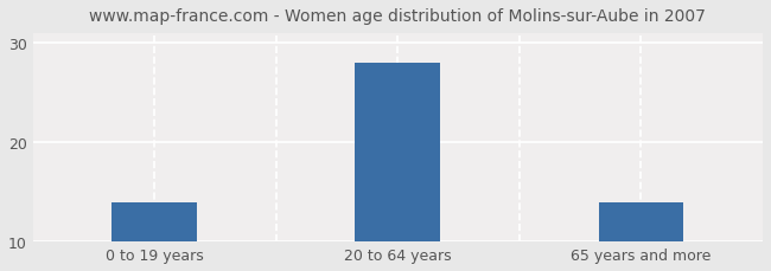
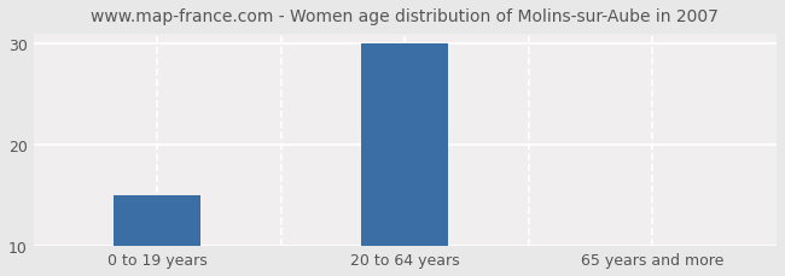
0 to 19 years: 14 -> 15
20 to 64 years: 28 -> 30
65 years and more: 14 -> 10
